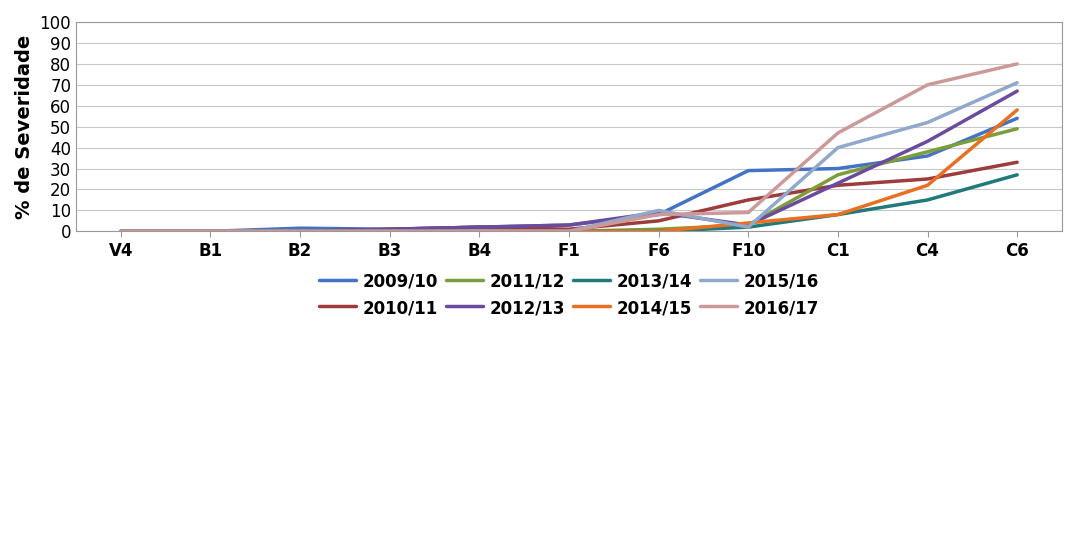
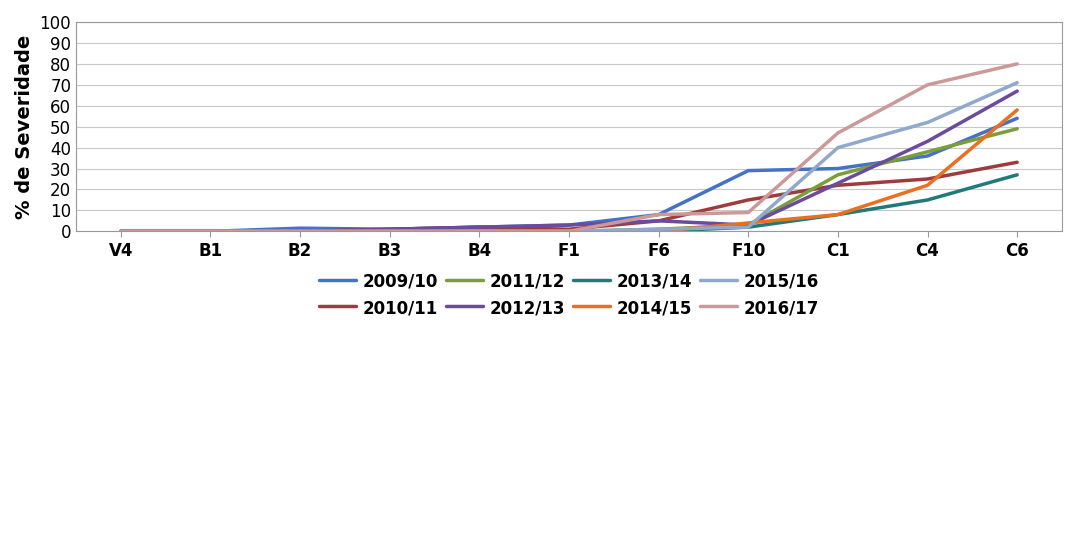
2012/13/F6: 9 -> 5
2015/16/F6: 10 -> 1
